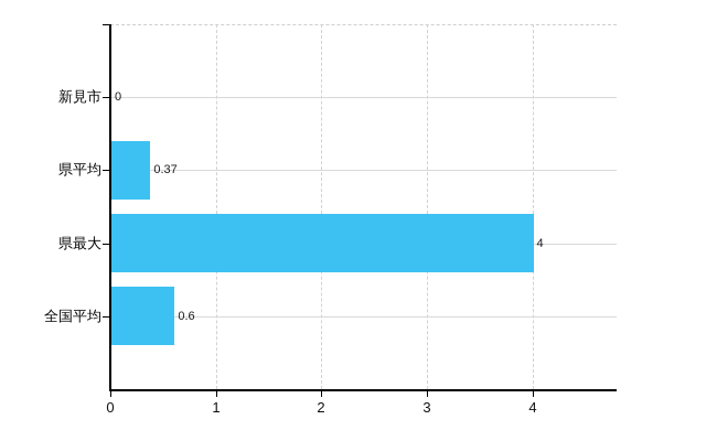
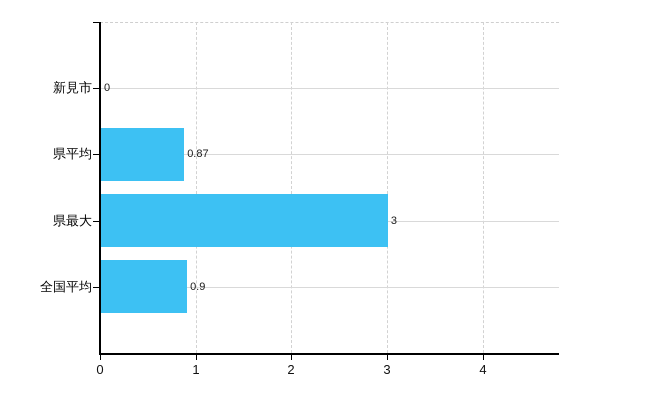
県平均: 0.37 -> 0.87
県最大: 4 -> 3
全国平均: 0.6 -> 0.9
